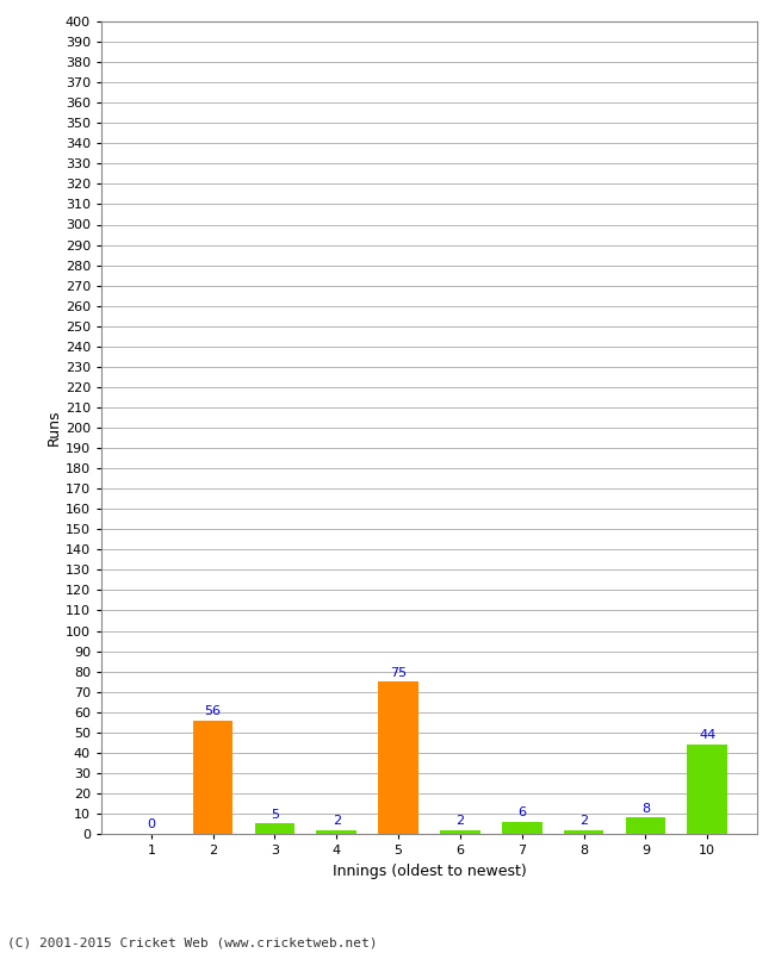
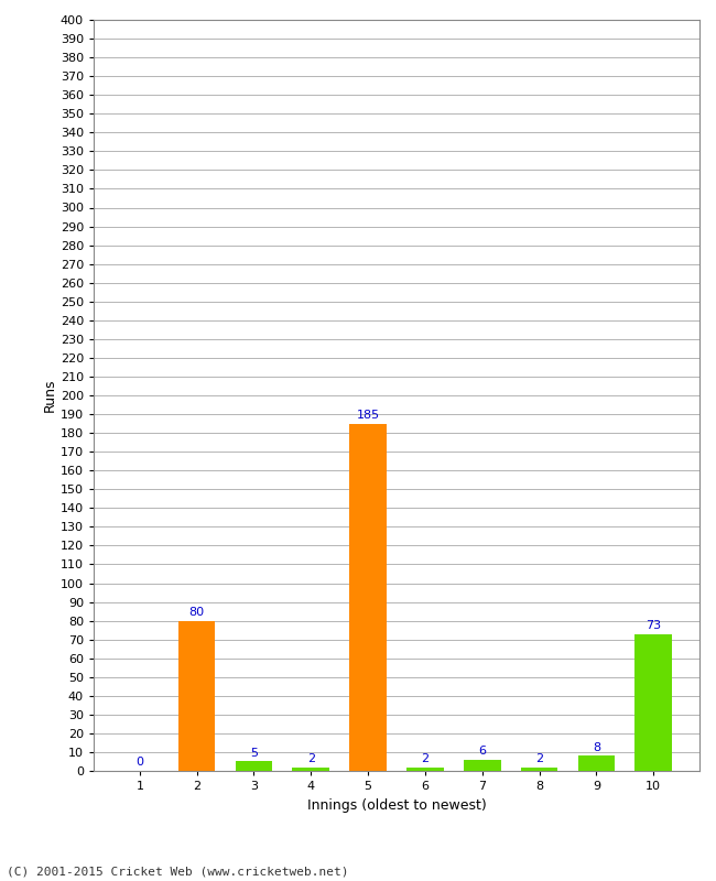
2: 56 -> 80
5: 75 -> 185
10: 44 -> 73
